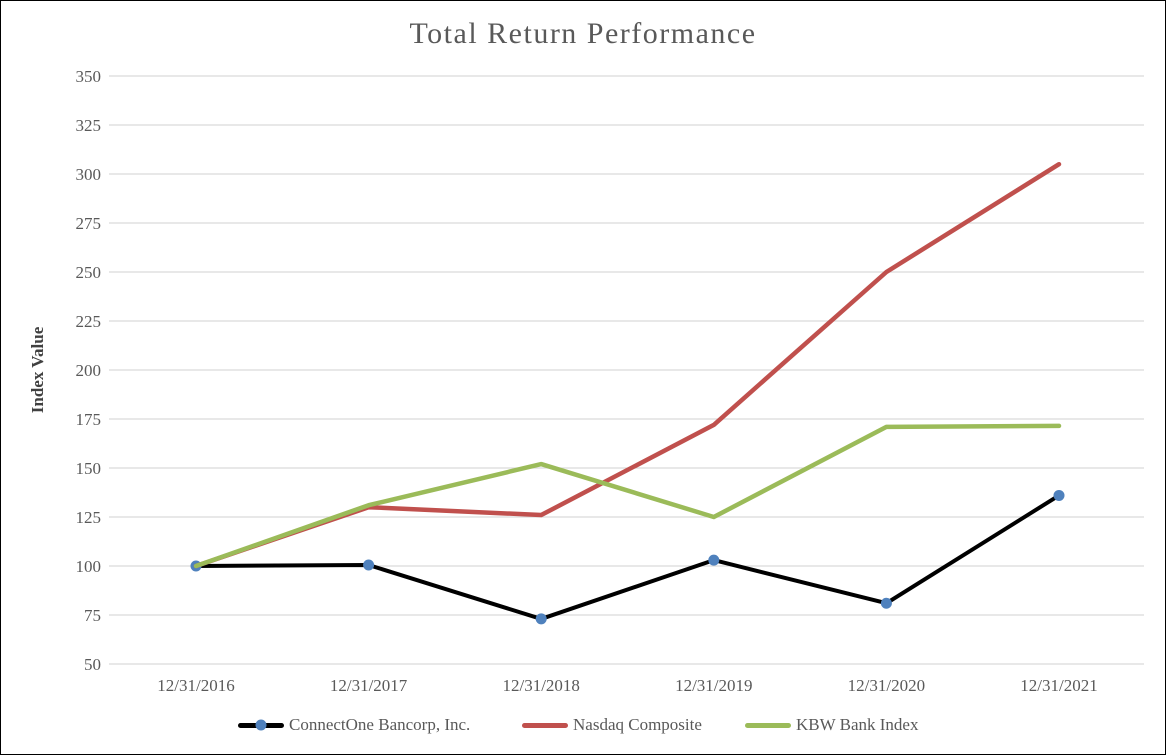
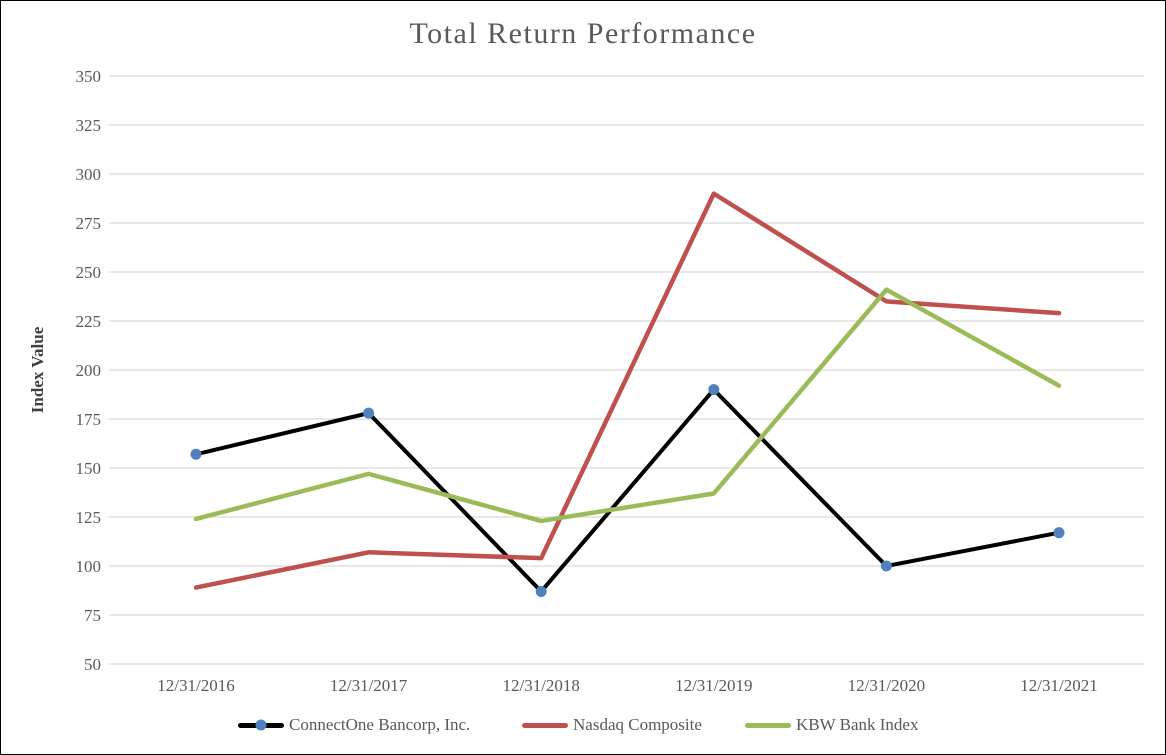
ConnectOne Bancorp, Inc./12/31/2016: 100 -> 157
Nasdaq Composite/12/31/2016: 100 -> 89
KBW Bank Index/12/31/2016: 100 -> 124
ConnectOne Bancorp, Inc./12/31/2017: 100 -> 178
Nasdaq Composite/12/31/2017: 130 -> 107
KBW Bank Index/12/31/2017: 131 -> 147
ConnectOne Bancorp, Inc./12/31/2018: 73 -> 87
Nasdaq Composite/12/31/2018: 126 -> 104
KBW Bank Index/12/31/2018: 152 -> 123
ConnectOne Bancorp, Inc./12/31/2019: 103 -> 190
Nasdaq Composite/12/31/2019: 172 -> 290
KBW Bank Index/12/31/2019: 125 -> 137
ConnectOne Bancorp, Inc./12/31/2020: 81 -> 100
Nasdaq Composite/12/31/2020: 250 -> 235
KBW Bank Index/12/31/2020: 171 -> 241
ConnectOne Bancorp, Inc./12/31/2021: 136 -> 117
Nasdaq Composite/12/31/2021: 305 -> 229
KBW Bank Index/12/31/2021: 172 -> 192
